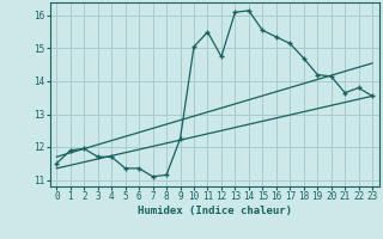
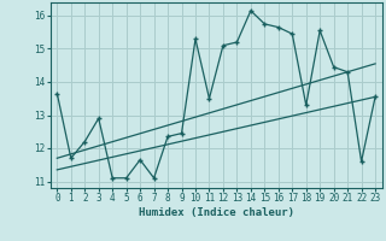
0: 11.50 -> 13.65
1: 11.90 -> 11.70
2: 11.95 -> 12.20
3: 11.70 -> 12.90
4: 11.70 -> 11.10
5: 11.35 -> 11.10
6: 11.35 -> 11.65
8: 11.15 -> 12.35
9: 12.25 -> 12.45
10: 15.05 -> 15.30
11: 15.50 -> 13.50
12: 14.75 -> 15.10
13: 16.10 -> 15.20
15: 15.55 -> 15.75
16: 15.35 -> 15.65
17: 15.15 -> 15.45
18: 14.70 -> 13.30
19: 14.20 -> 15.55
20: 14.15 -> 14.45
21: 13.65 -> 14.30
22: 13.80 -> 11.60
